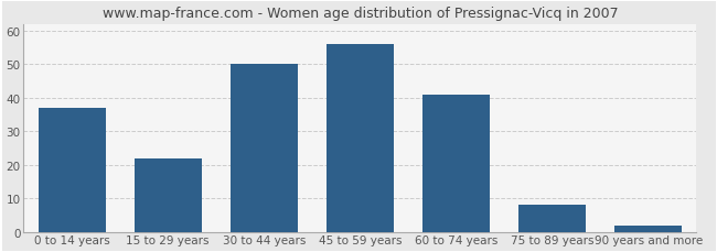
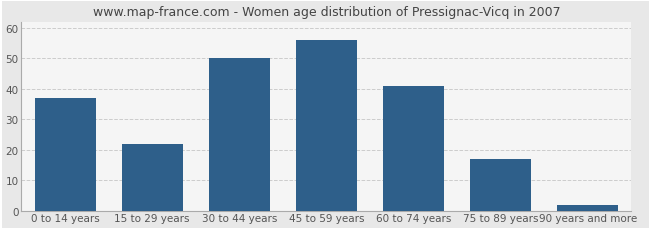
75 to 89 years: 8 -> 17
